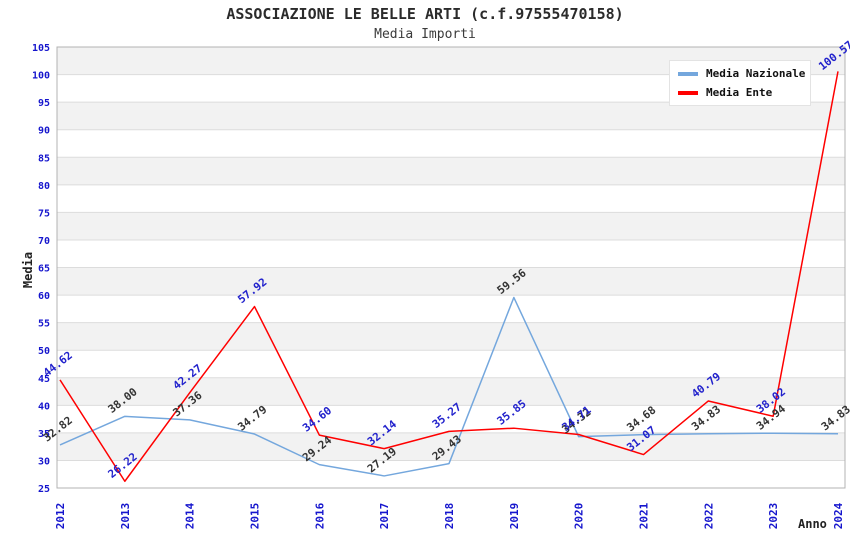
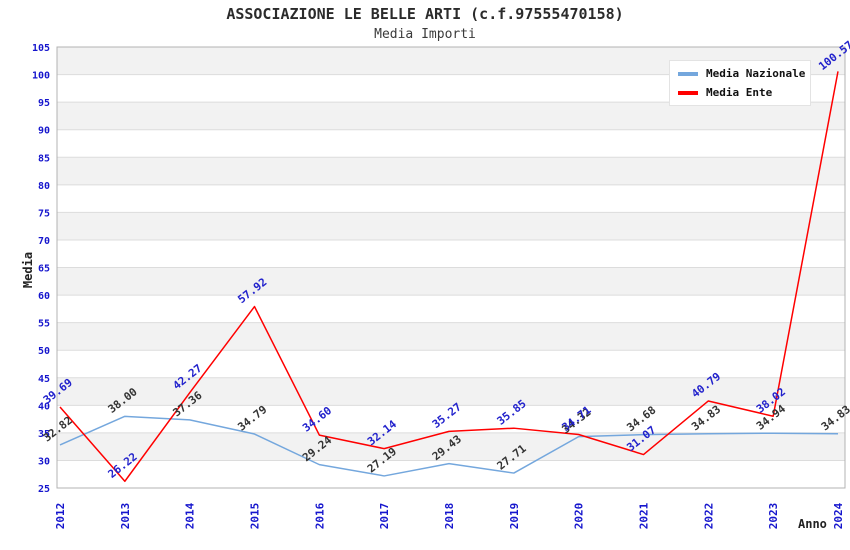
Media Ente/2012: 44.62 -> 39.69
Media Nazionale/2019: 59.56 -> 27.71
